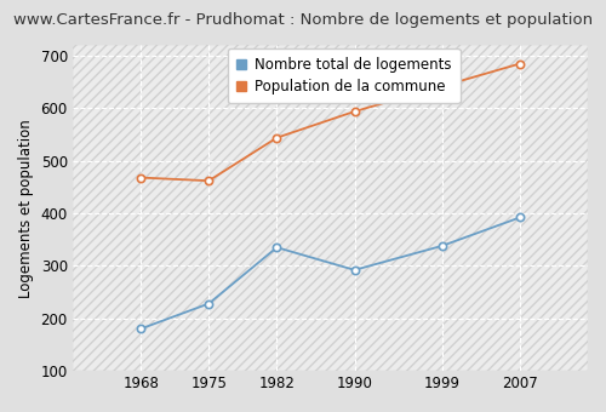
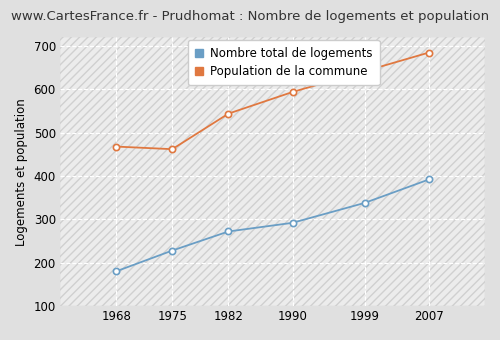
Nombre total de logements/1982: 335 -> 272
